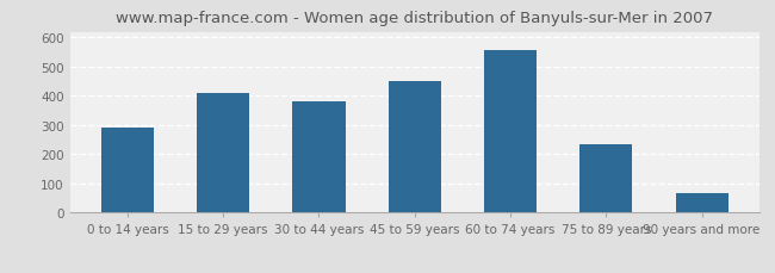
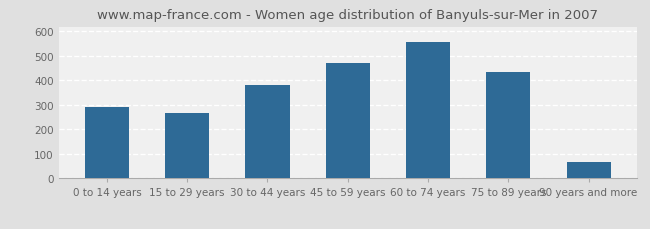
15 to 29 years: 410 -> 268
45 to 59 years: 450 -> 473
75 to 89 years: 235 -> 433
